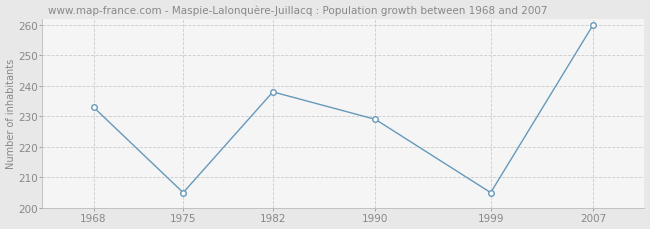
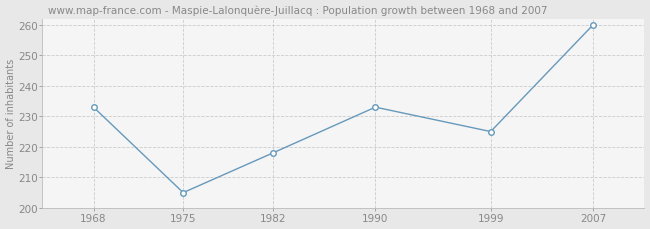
1982: 238 -> 218
1990: 229 -> 233
1999: 205 -> 225
